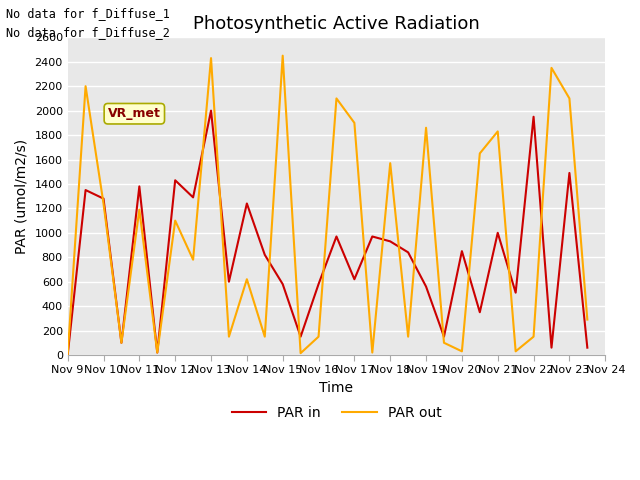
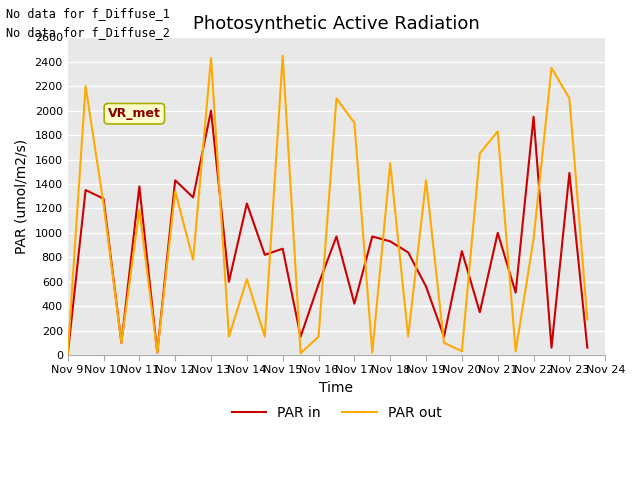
PAR out/Nov 12: 1100 -> 1340
PAR in/Nov 15: 580 -> 870
PAR in/Nov 17: 620 -> 420
PAR out/Nov 19: 1860 -> 1430
PAR out/Nov 22: 150 -> 950
